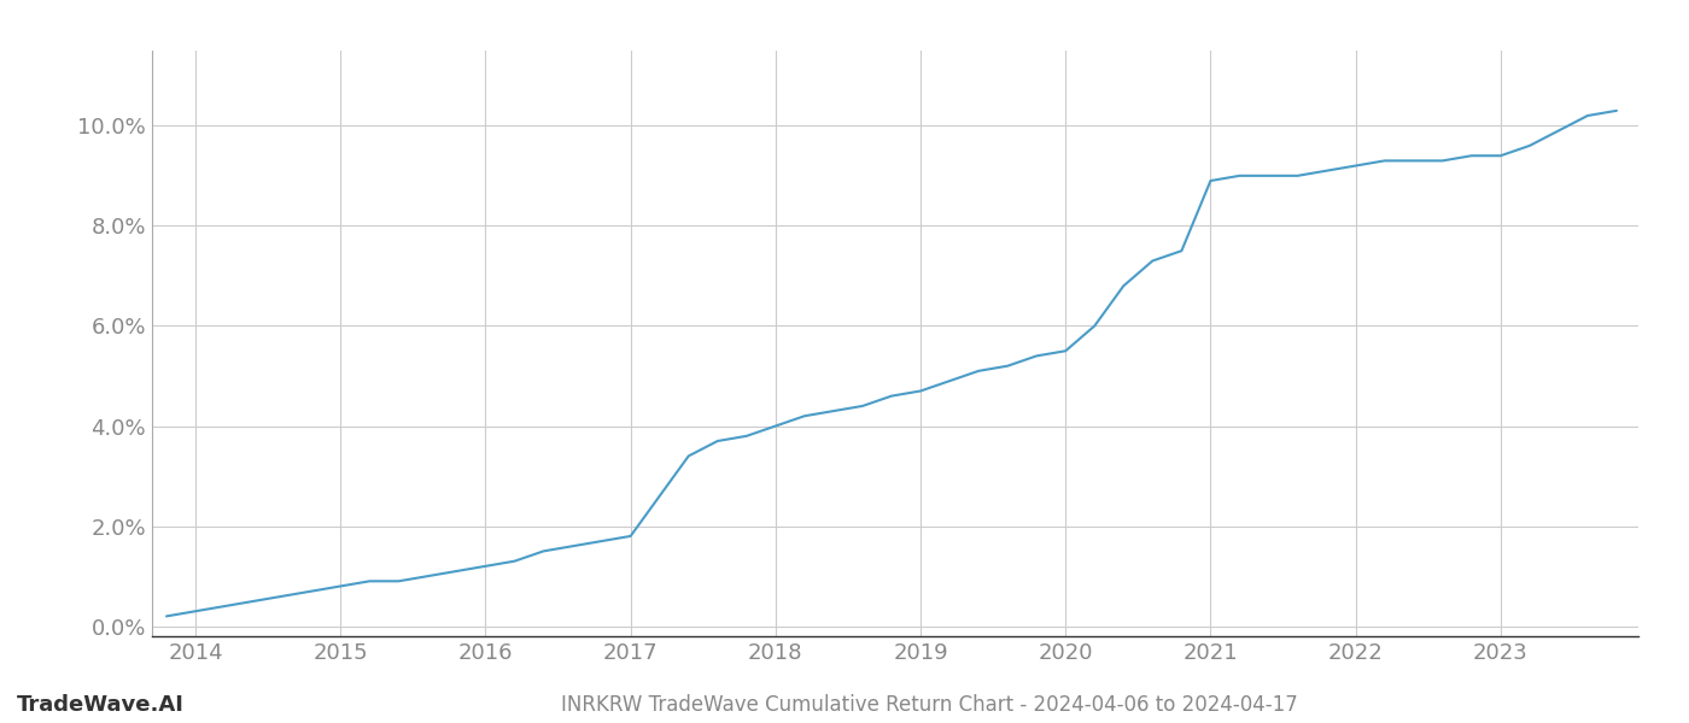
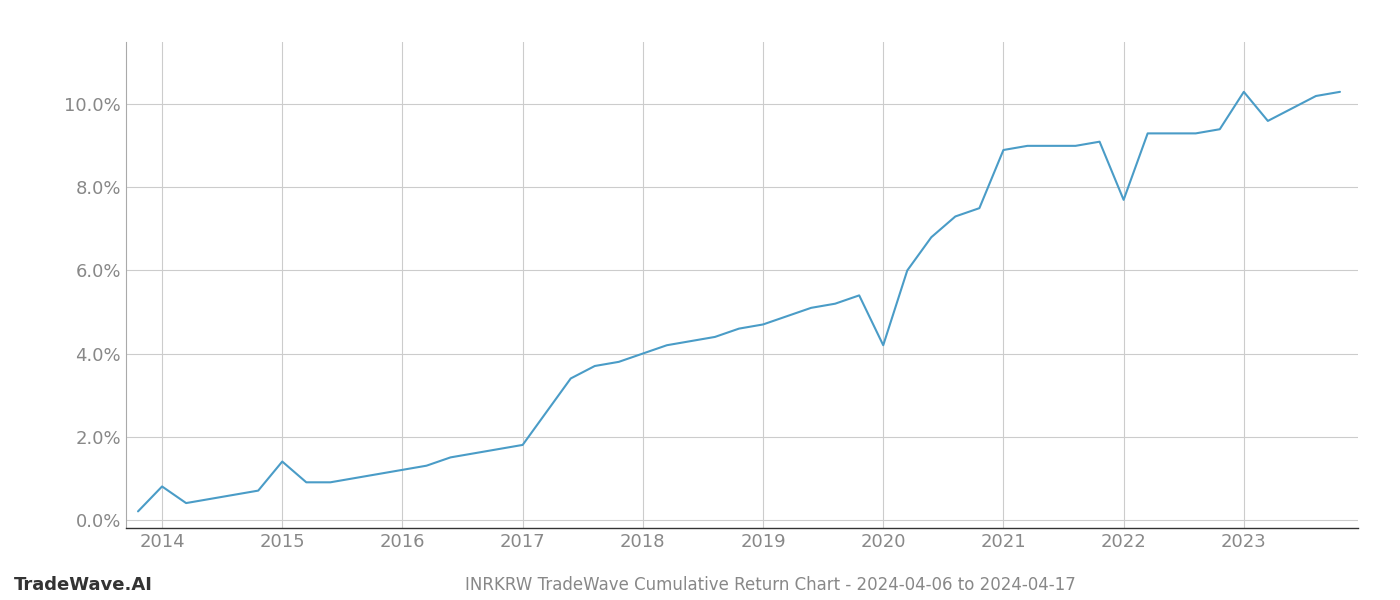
2014: 0.3% -> 0.8%
2015: 0.8% -> 1.4%
2020: 5.5% -> 4.2%
2022: 9.2% -> 7.7%
2023: 9.4% -> 10.3%
